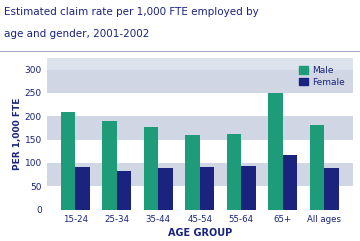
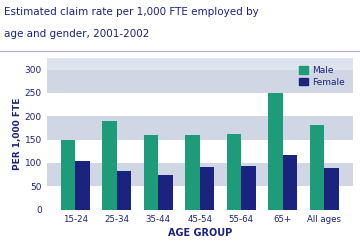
Male/15-24: 210 -> 150
Female/15-24: 92 -> 105
Male/35-44: 178 -> 160
Female/35-44: 90 -> 75
